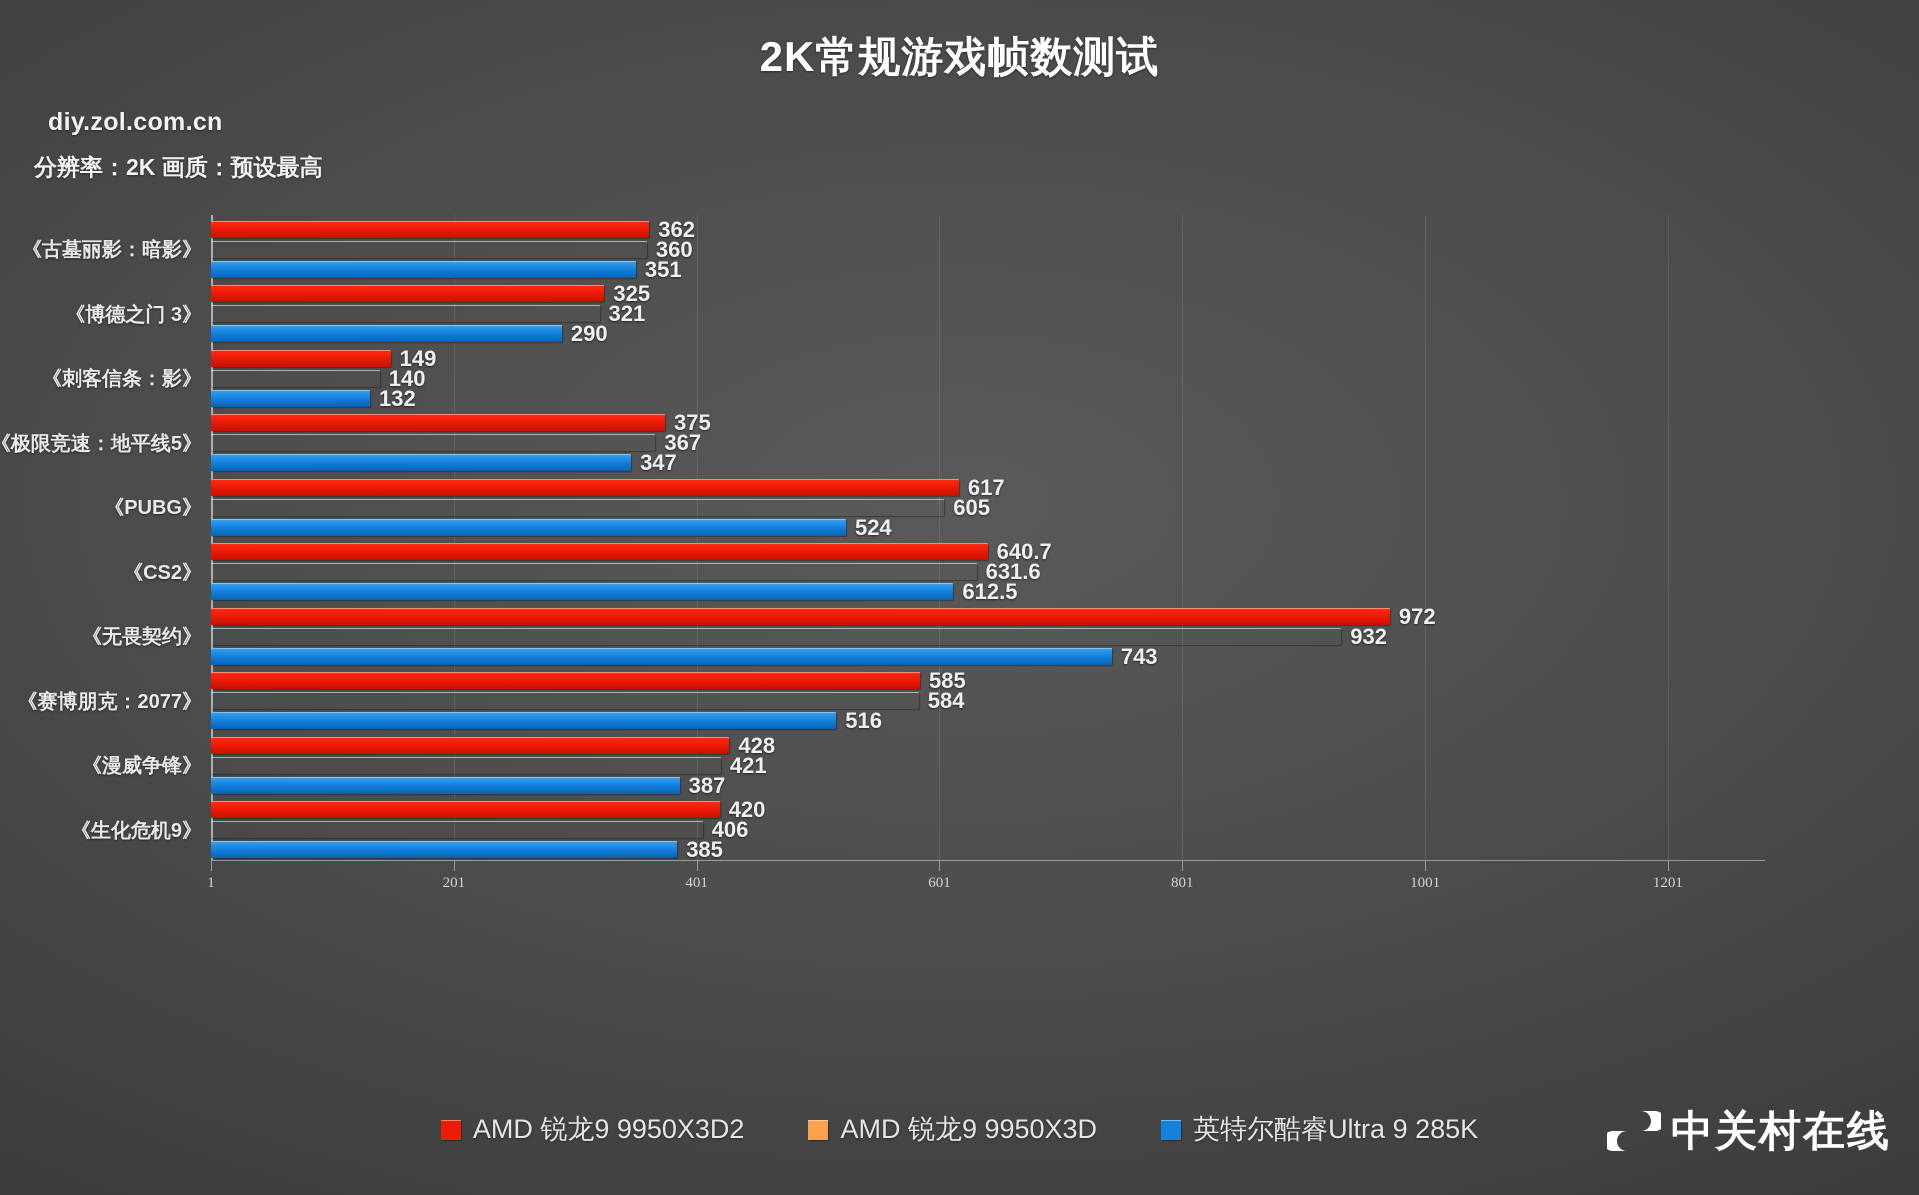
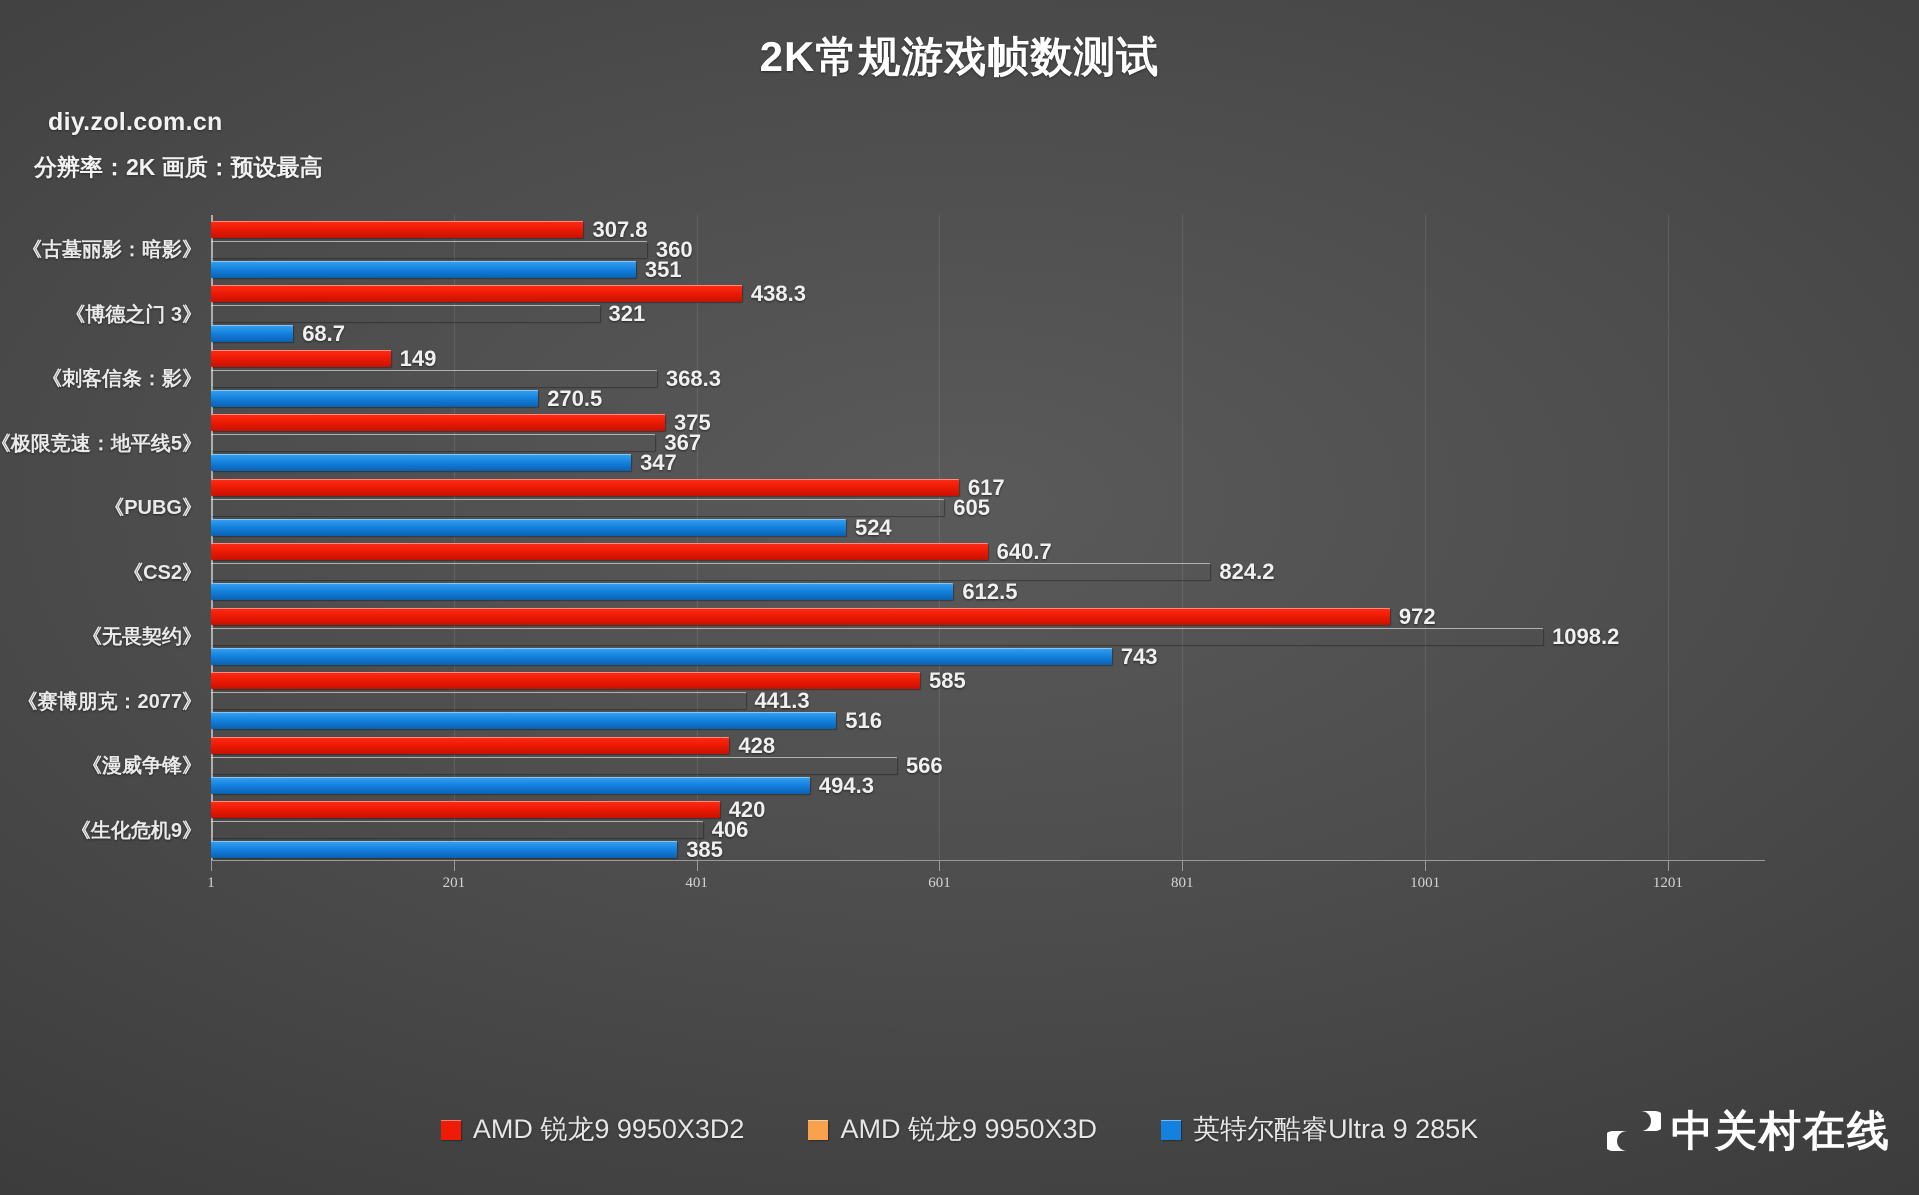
AMD 锐龙9 9950X3D2/《古墓丽影：暗影》: 362 -> 307.8
AMD 锐龙9 9950X3D2/《博德之门 3》: 325 -> 438.3
英特尔酷睿Ultra 9 285K/《博德之门 3》: 290 -> 68.7
AMD 锐龙9 9950X3D/《刺客信条：影》: 140 -> 368.3
英特尔酷睿Ultra 9 285K/《刺客信条：影》: 132 -> 270.5
AMD 锐龙9 9950X3D/《CS2》: 631.6 -> 824.2
AMD 锐龙9 9950X3D/《无畏契约》: 932 -> 1098.2
AMD 锐龙9 9950X3D/《赛博朋克：2077》: 584 -> 441.3
AMD 锐龙9 9950X3D/《漫威争锋》: 421 -> 566
英特尔酷睿Ultra 9 285K/《漫威争锋》: 387 -> 494.3
